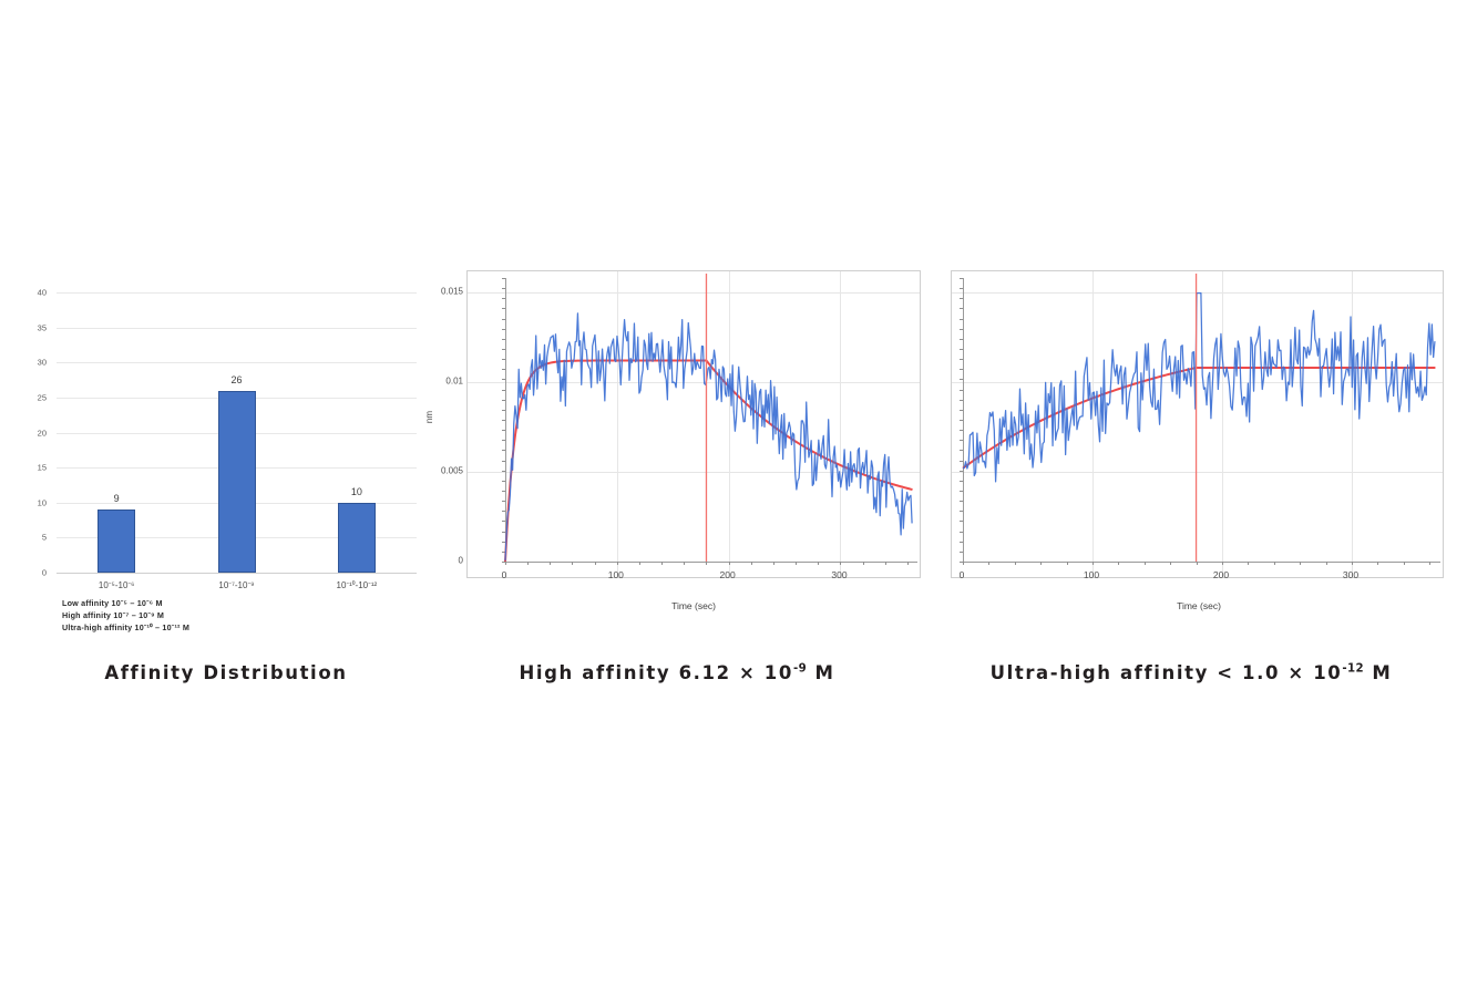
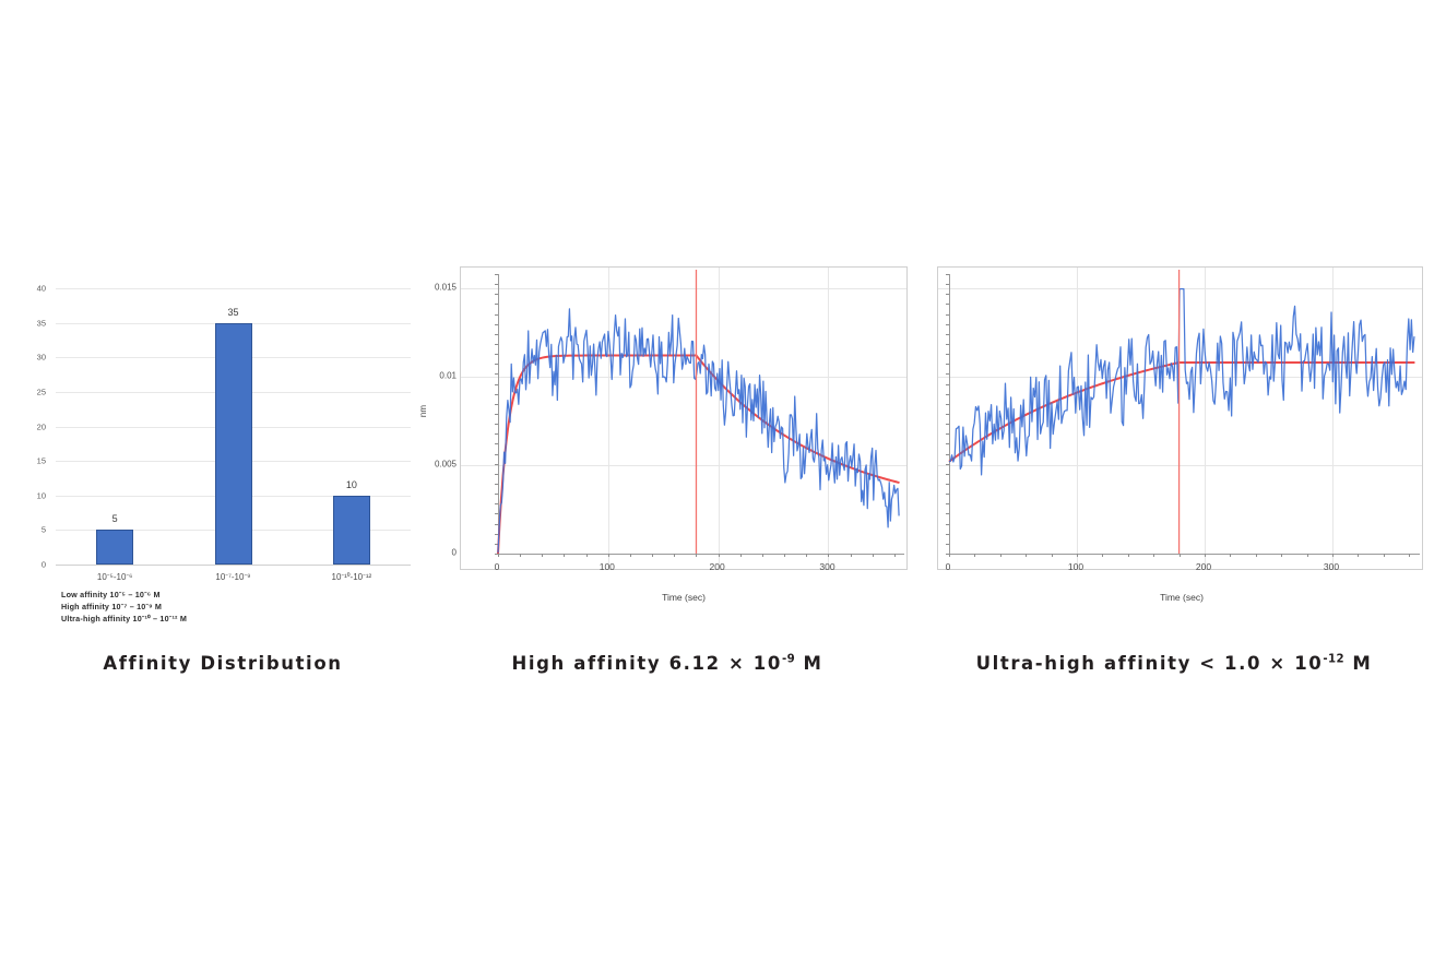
Affinity Distribution/10⁻⁵-10⁻⁶: 9 -> 5
Affinity Distribution/10⁻⁷-10⁻⁹: 26 -> 35
